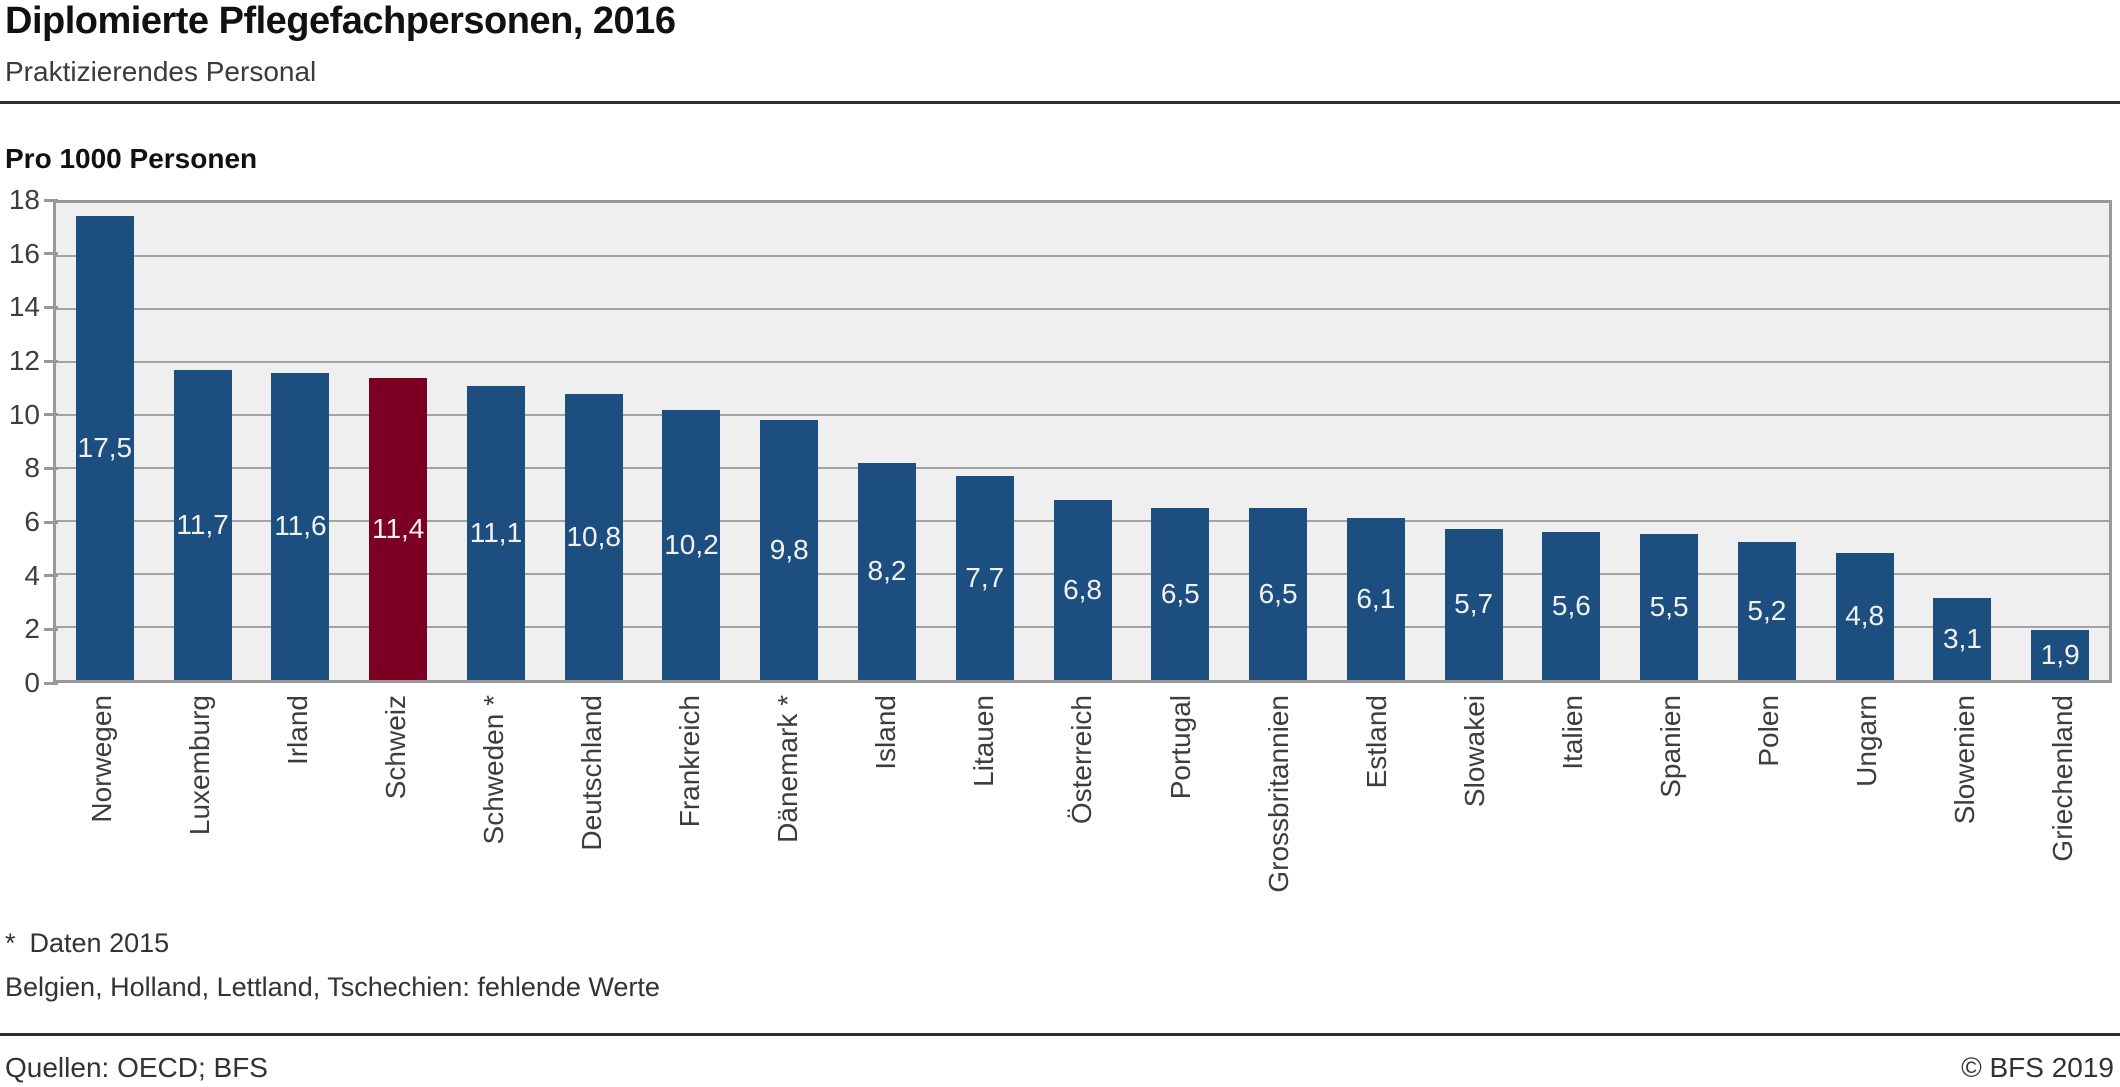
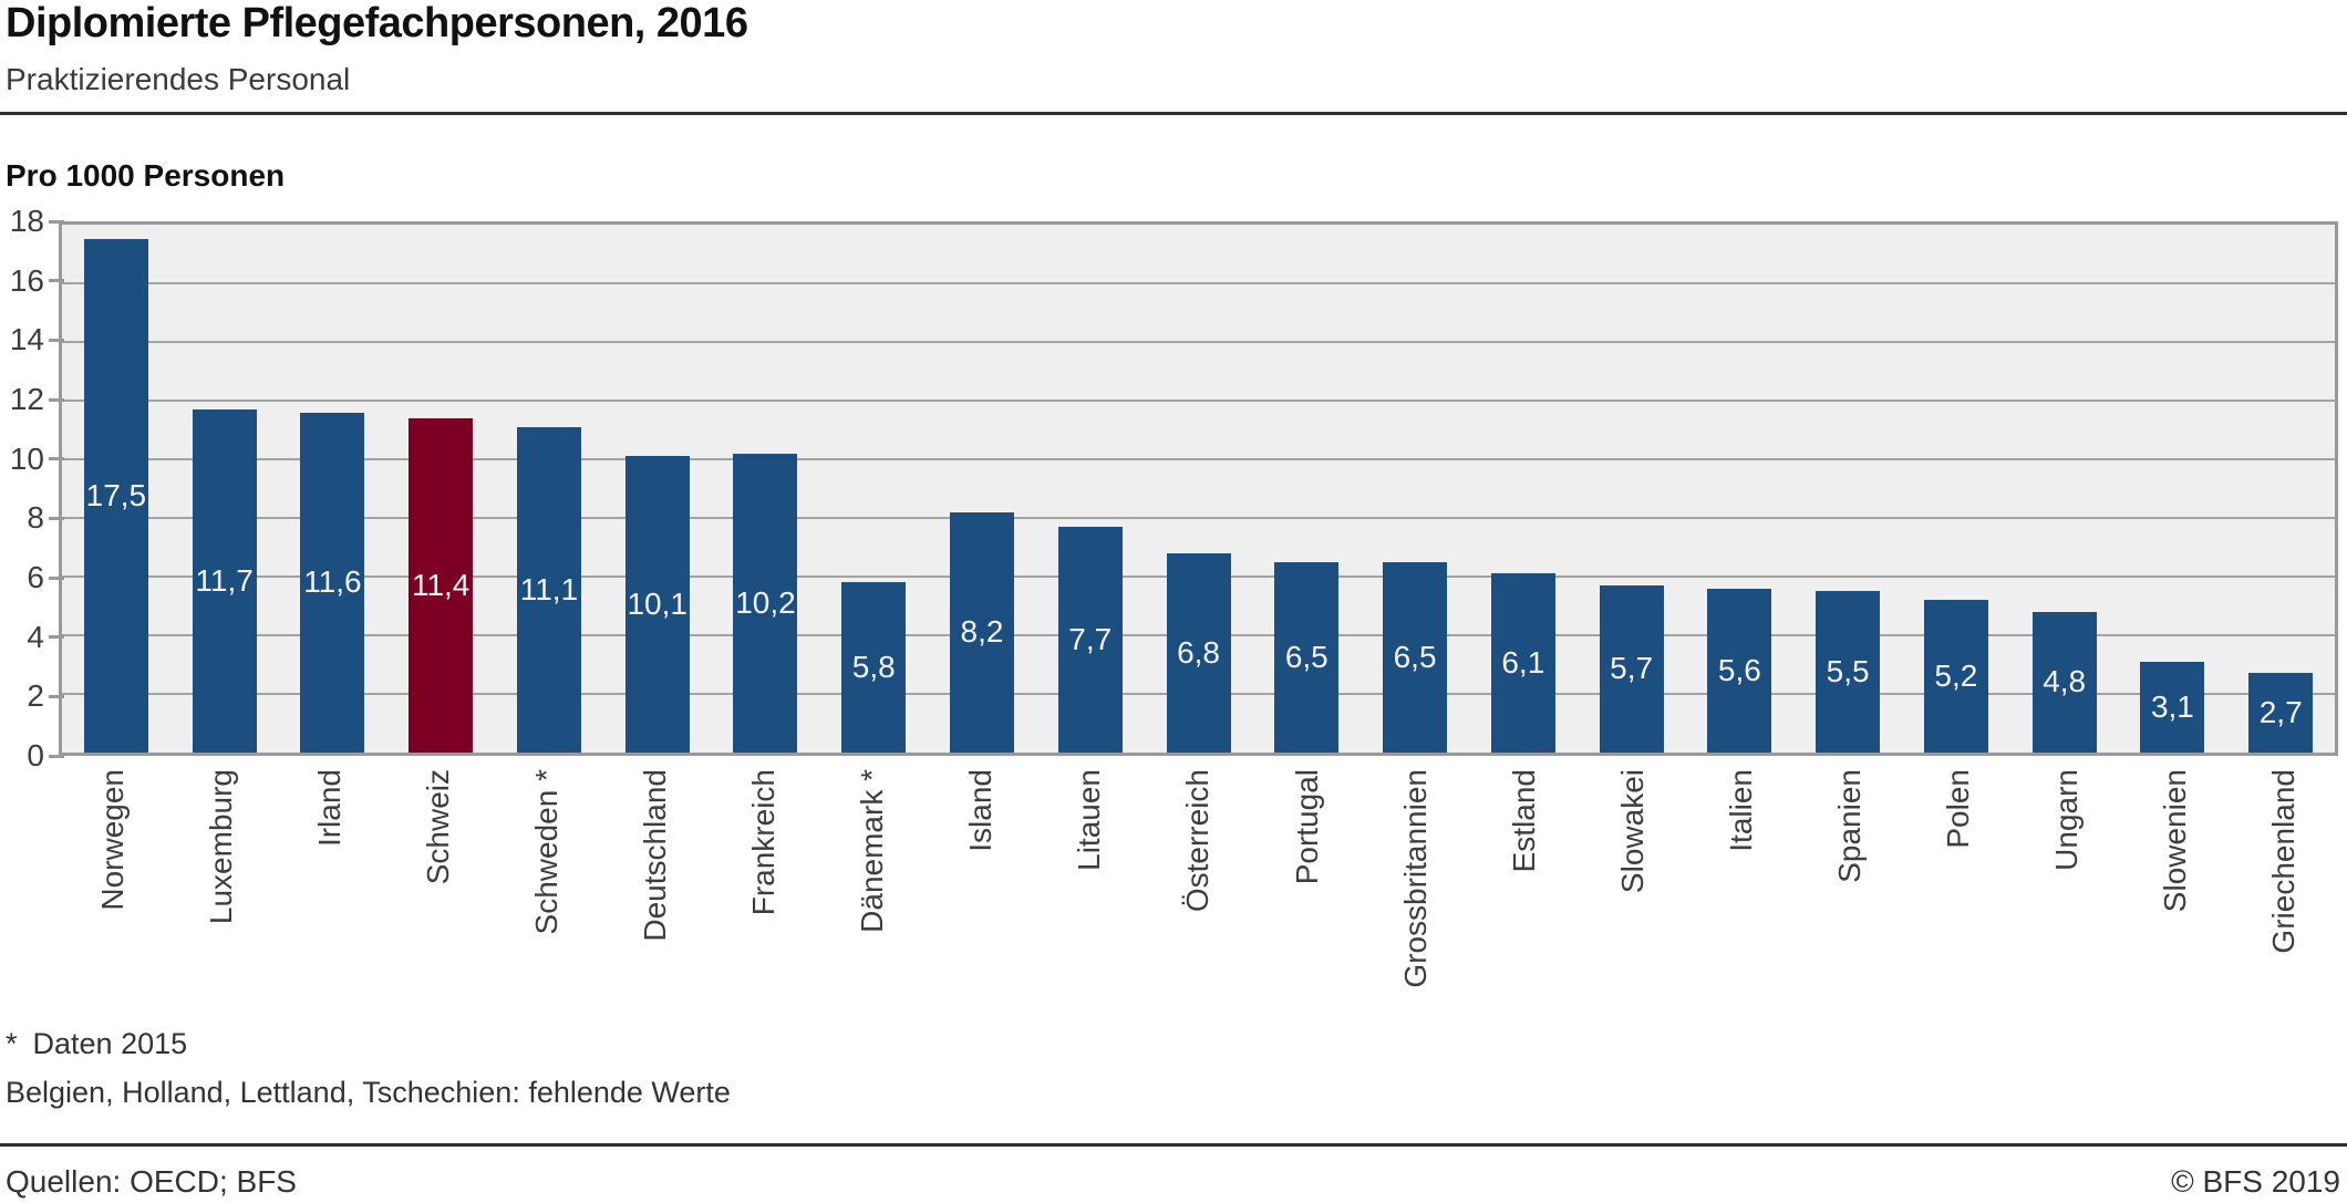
Deutschland: 10,8 -> 10,1
Dänemark *: 9,8 -> 5,8
Griechenland: 1,9 -> 2,7
